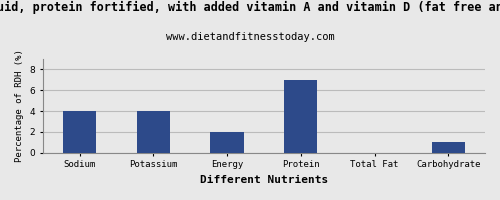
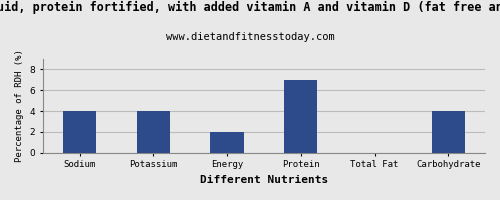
Carbohydrate: 1 -> 4
